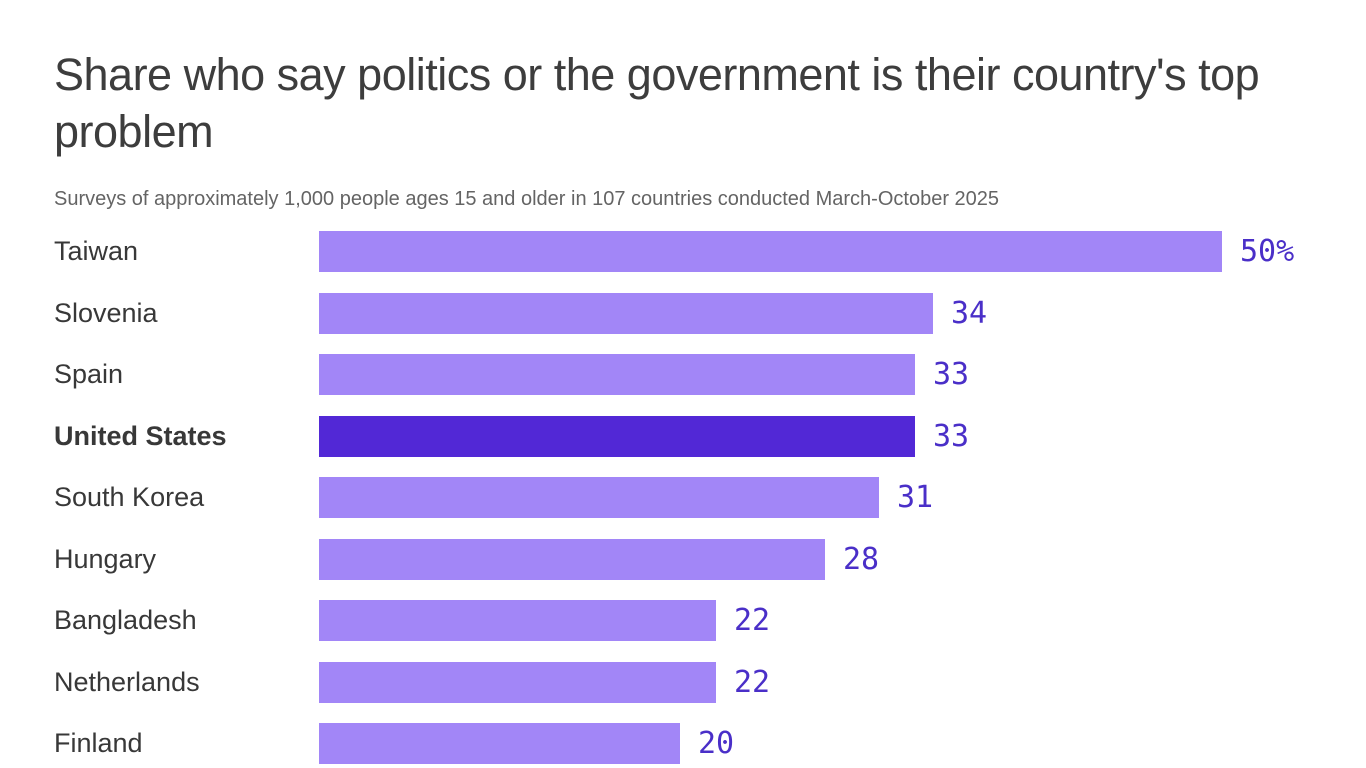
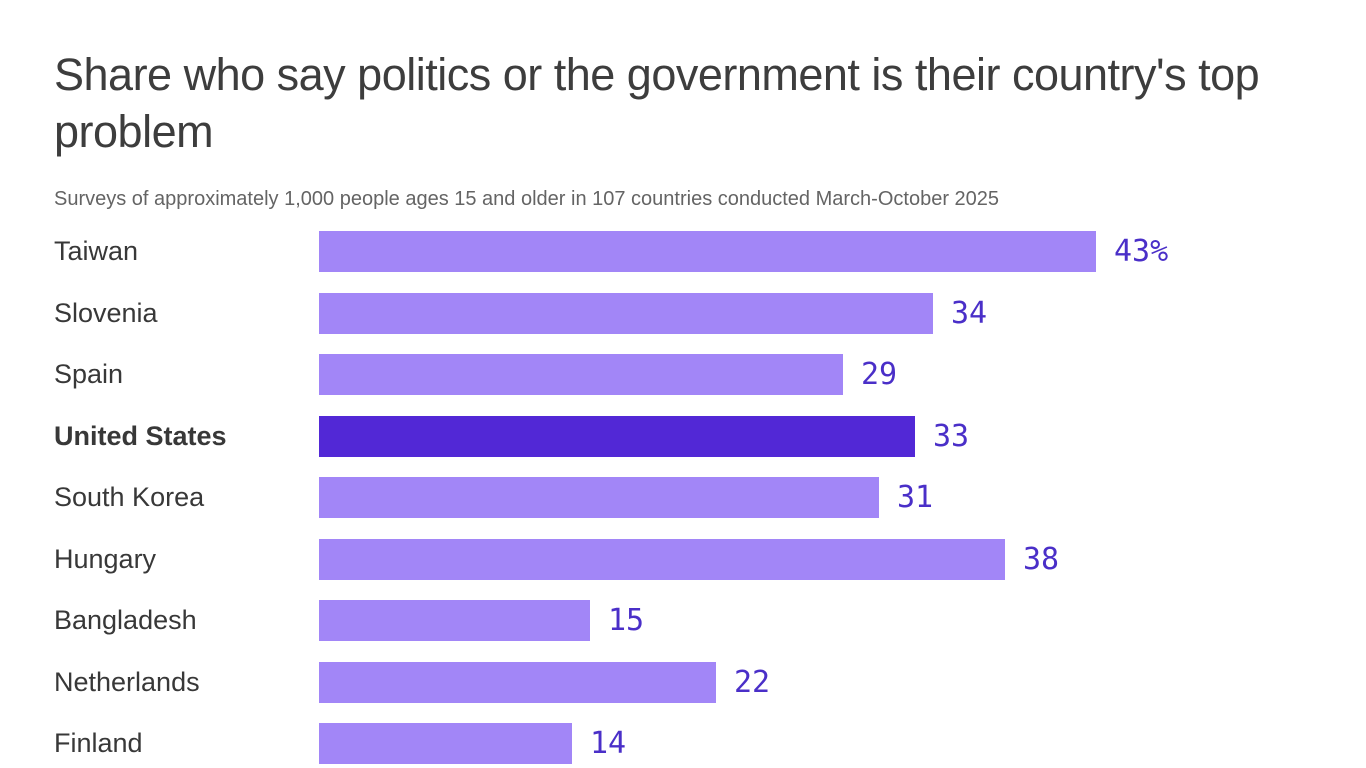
Taiwan: 50% -> 43%
Spain: 33 -> 29
Hungary: 28 -> 38
Bangladesh: 22 -> 15
Finland: 20 -> 14
